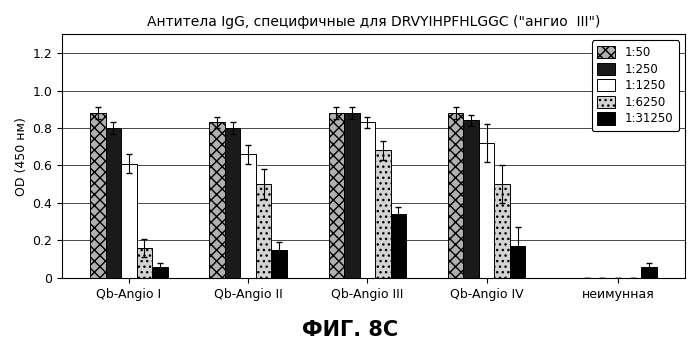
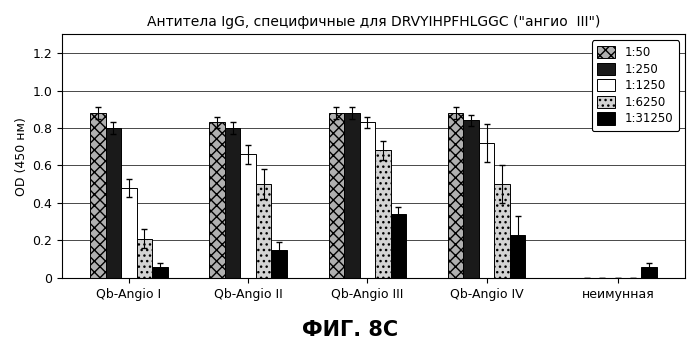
1:1250/Qb-Angio I: 0.61 -> 0.48
1:6250/Qb-Angio I: 0.16 -> 0.21
1:31250/Qb-Angio IV: 0.17 -> 0.23
